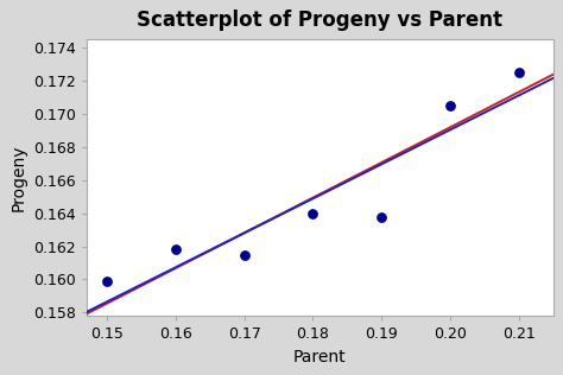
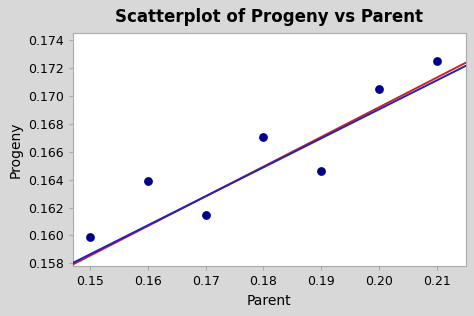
0.16: 0.1618 -> 0.1639
0.18: 0.1640 -> 0.1671
0.19: 0.1638 -> 0.1646
